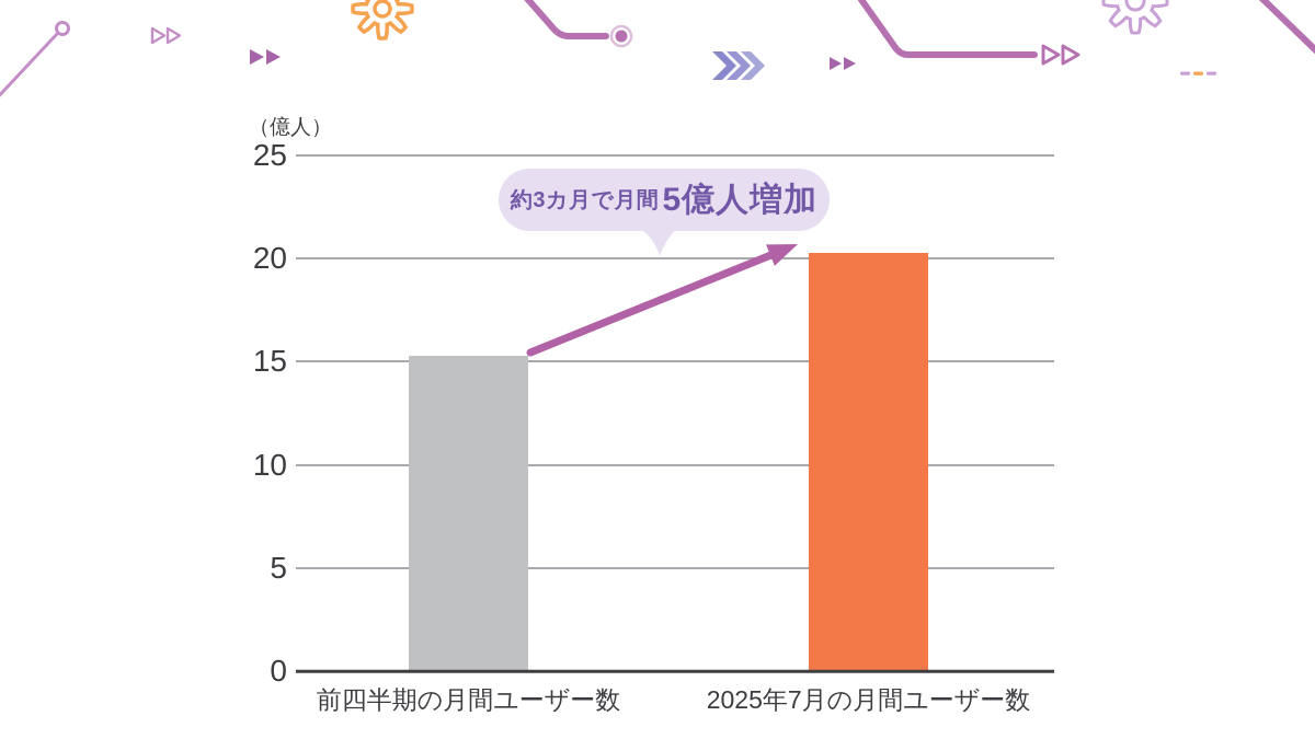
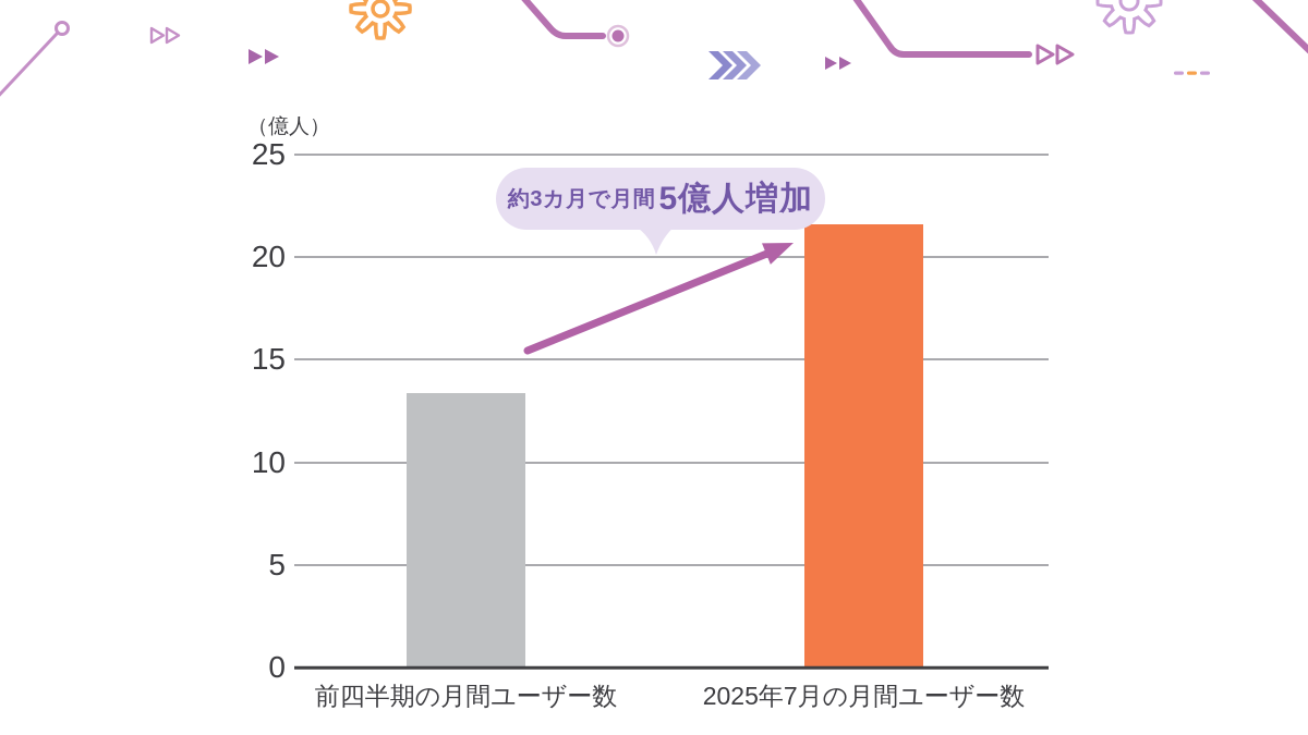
前四半期の月間ユーザー数: 15.3 -> 13.4
2025年7月の月間ユーザー数: 20.3 -> 21.6
